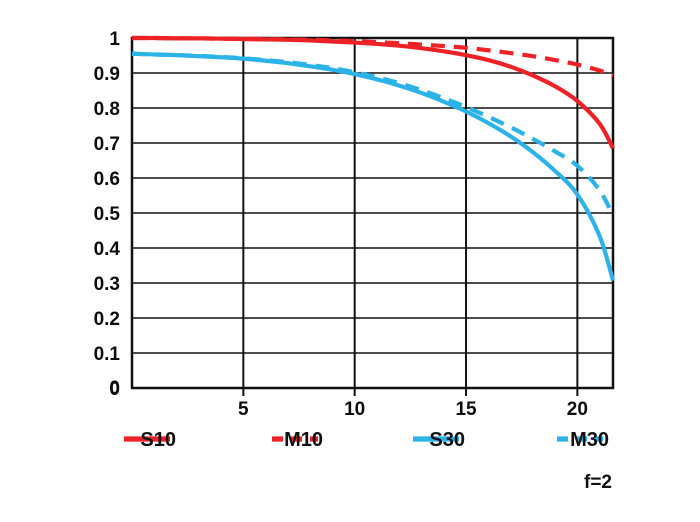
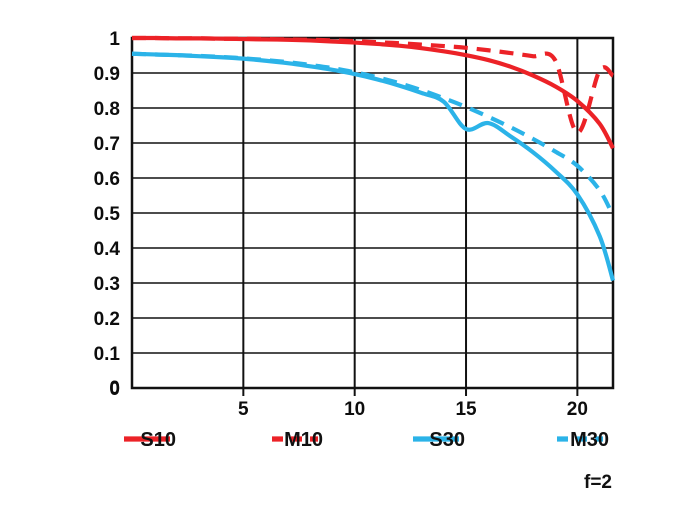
S30/15: 0.79 -> 0.74
M10/20: 0.92 -> 0.73
